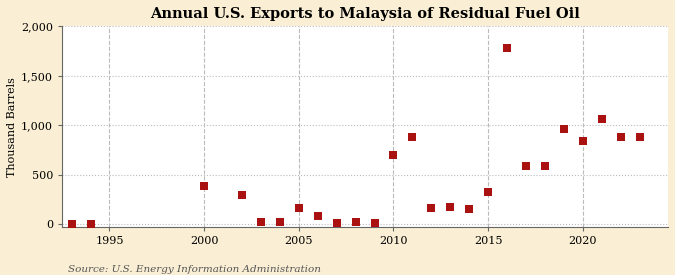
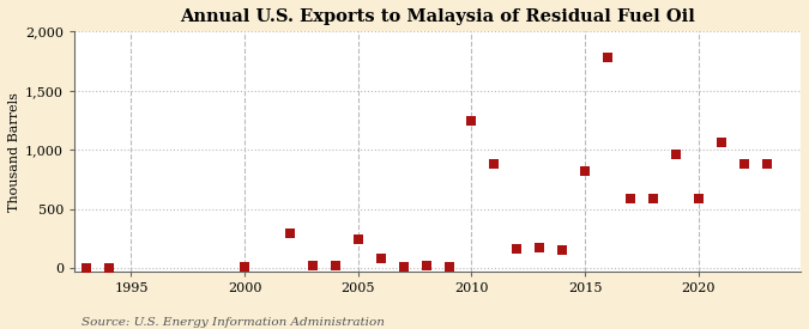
2000: 380 -> 10
2005: 160 -> 240
2010: 700 -> 1,240
2015: 320 -> 820
2020: 840 -> 590
